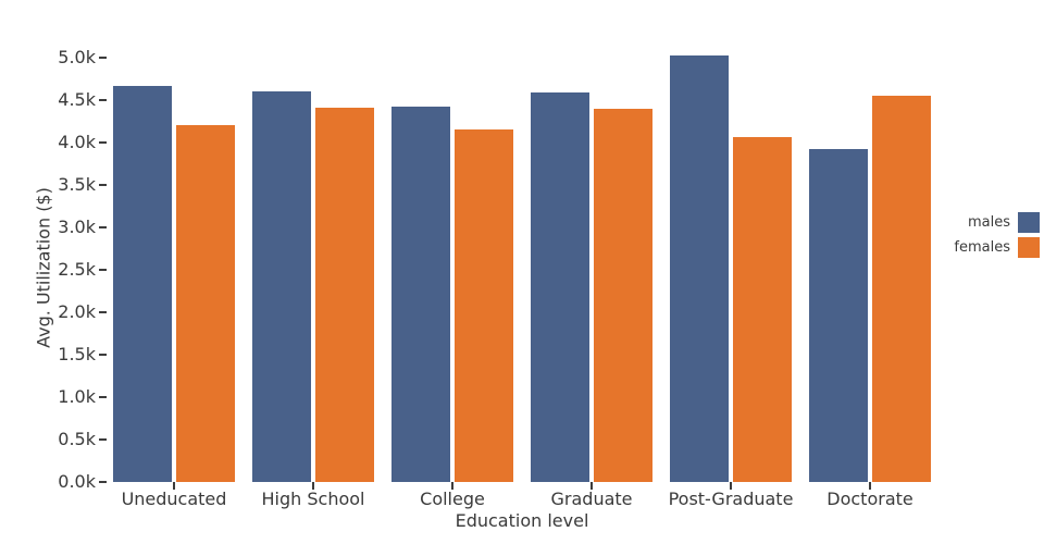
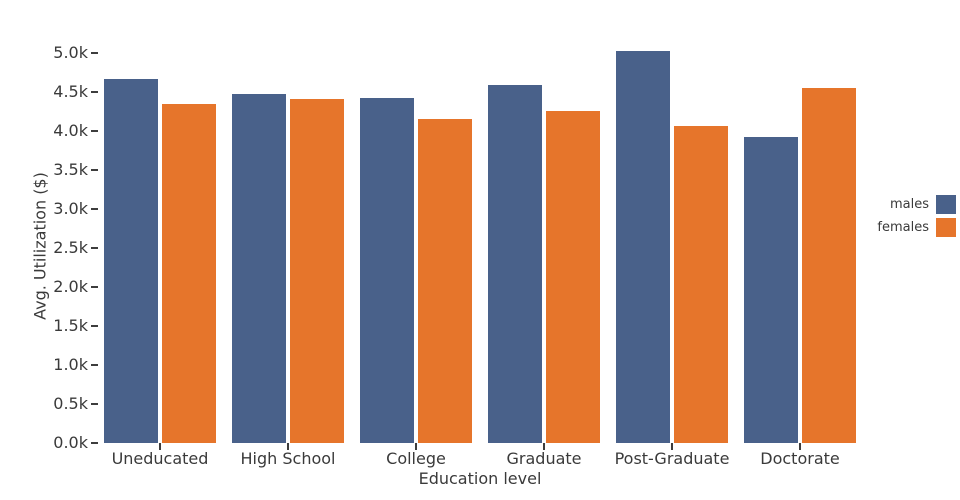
females/Uneducated: 4.2k -> 4.4k
males/High School: 4.6k -> 4.5k
females/Graduate: 4.4k -> 4.3k
